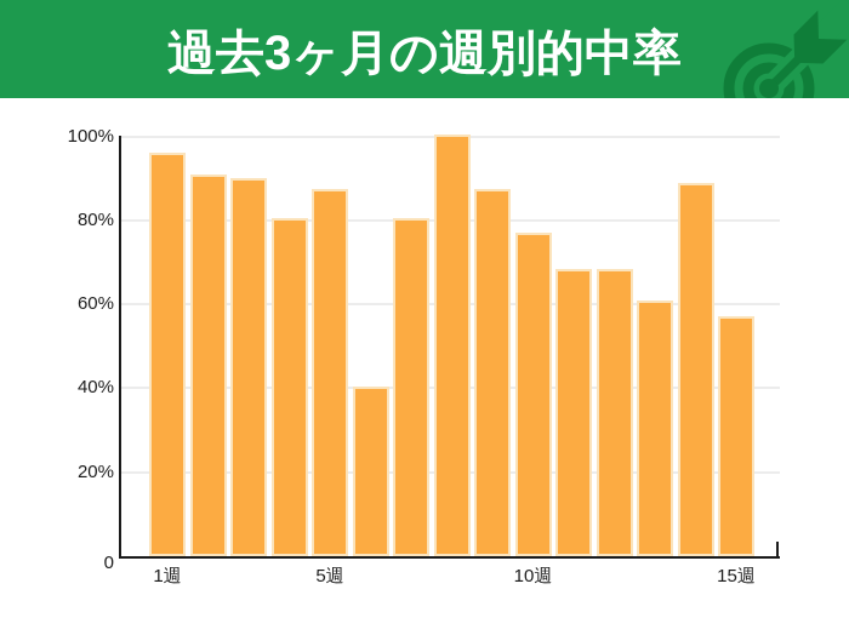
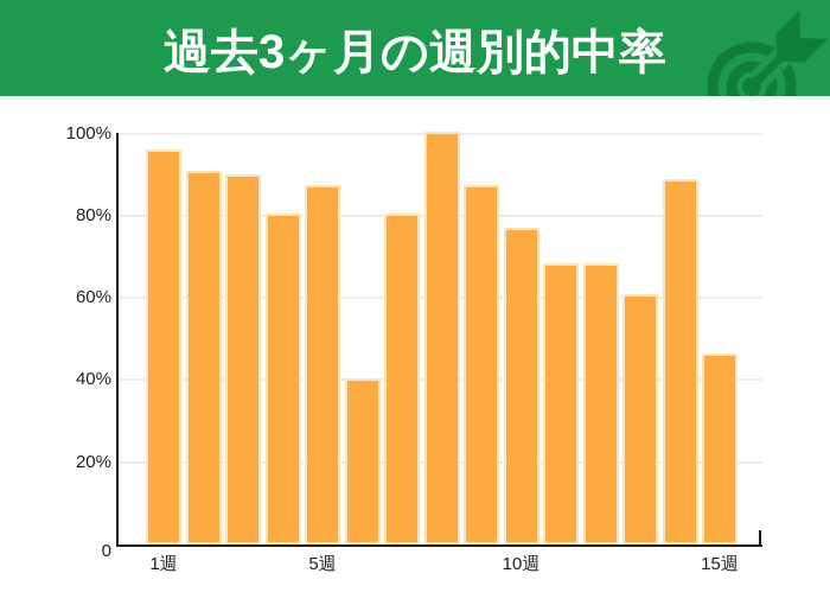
15週: 57% -> 46%
